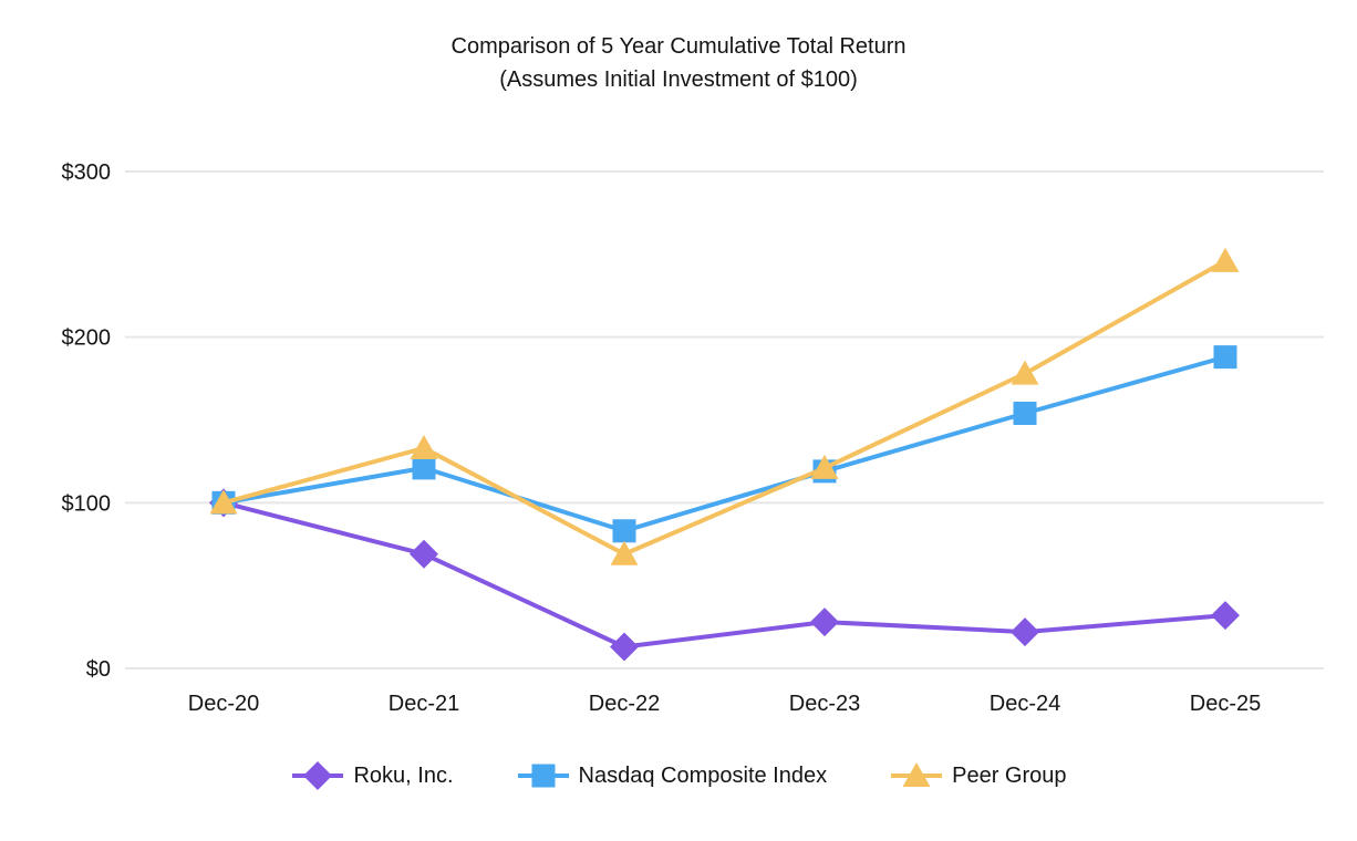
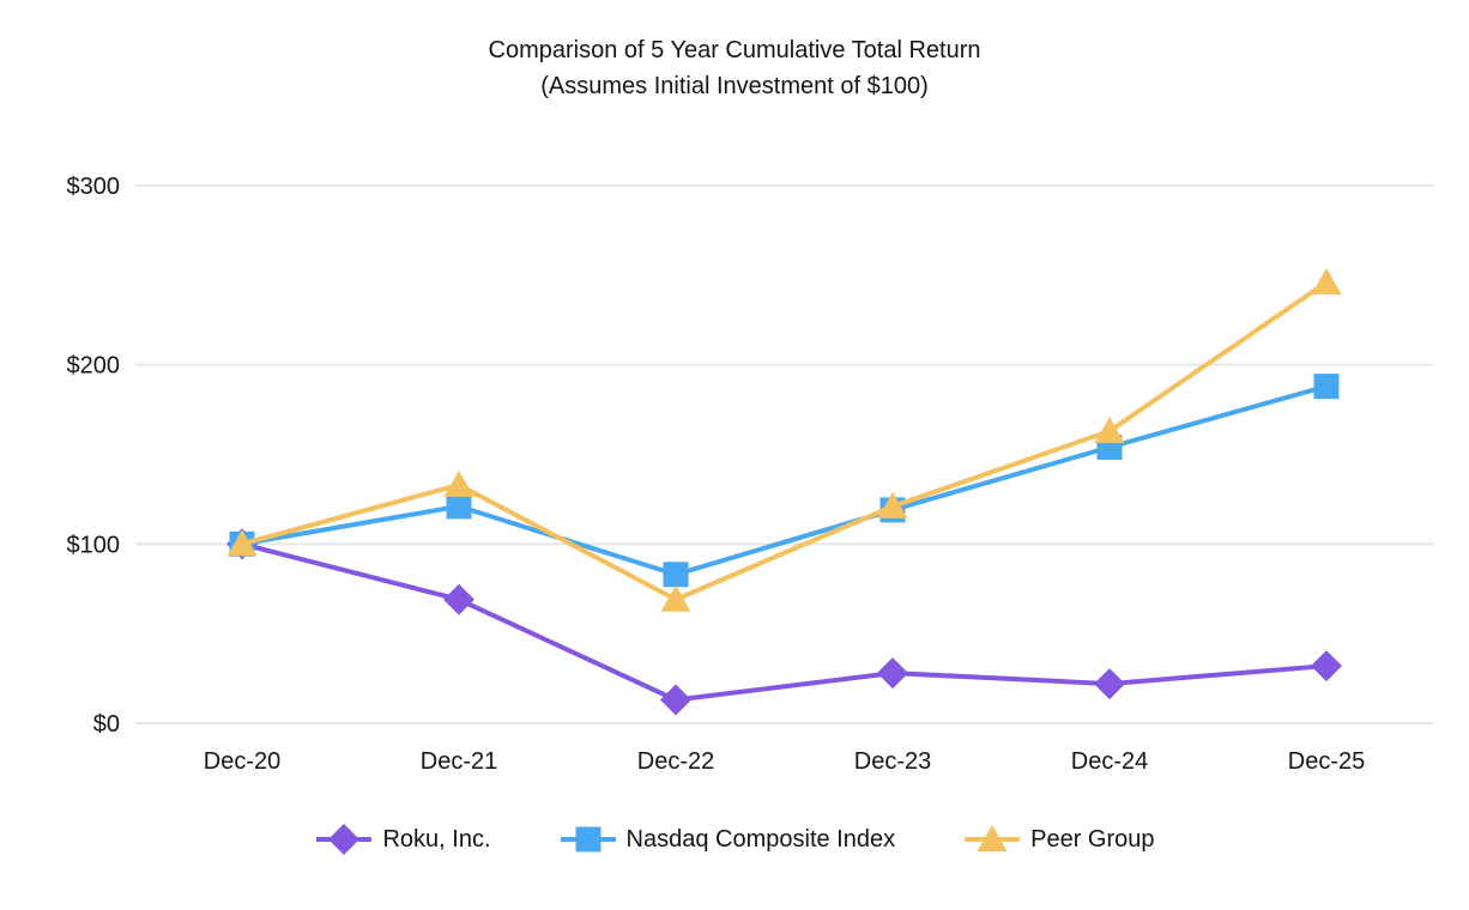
Peer Group/Dec-24: $178 -> $163
